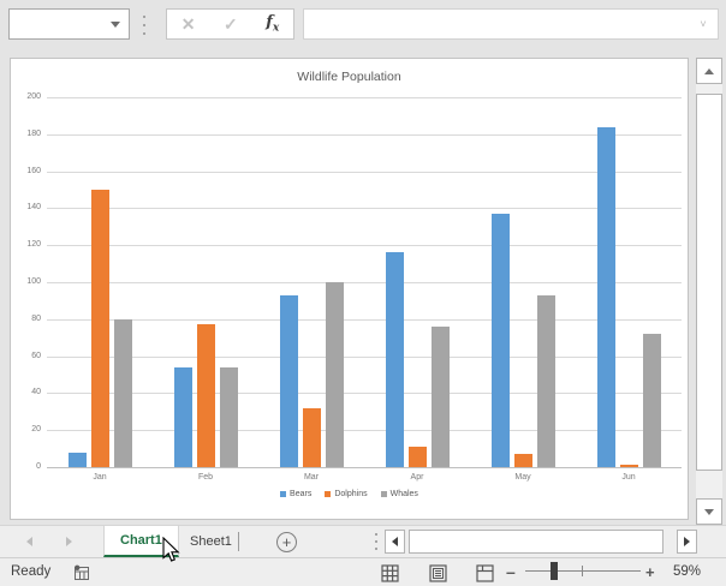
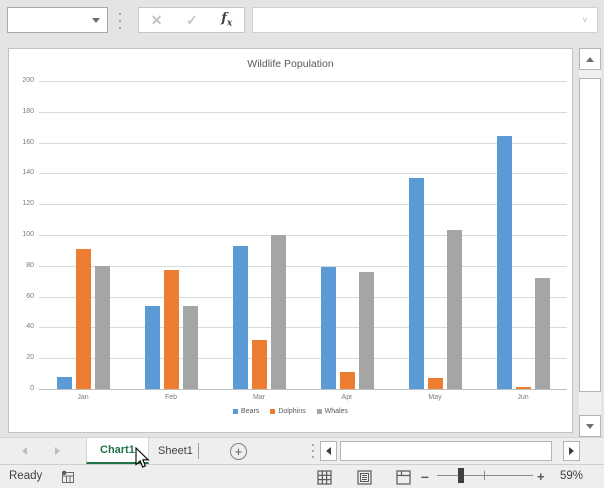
Dolphins/Jan: 150 -> 91
Bears/Apr: 116 -> 79
Whales/May: 93 -> 103
Bears/Jun: 184 -> 164
